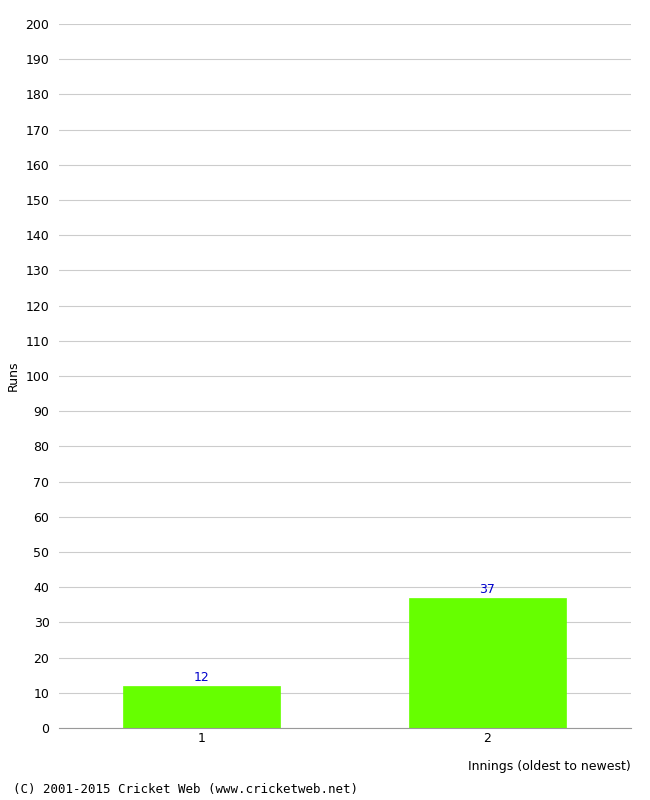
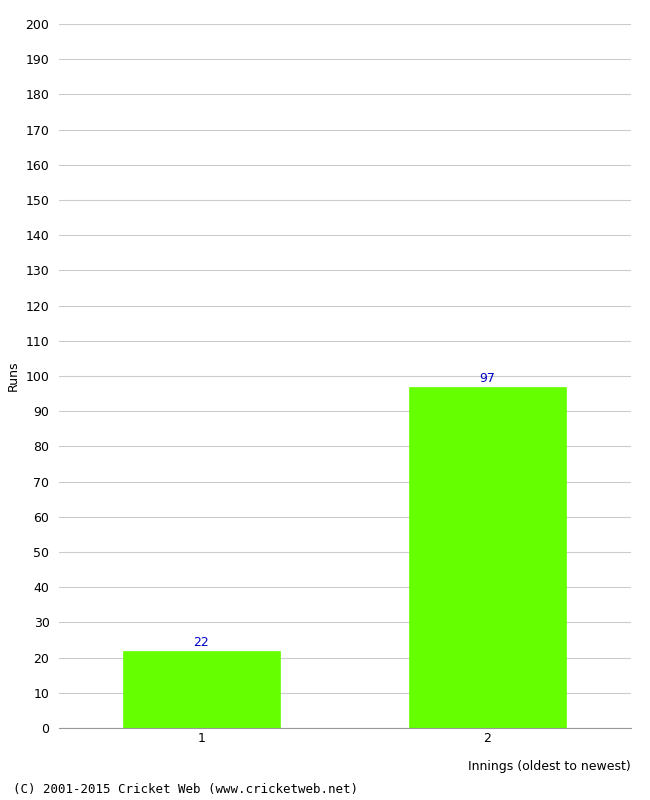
1: 12 -> 22
2: 37 -> 97
